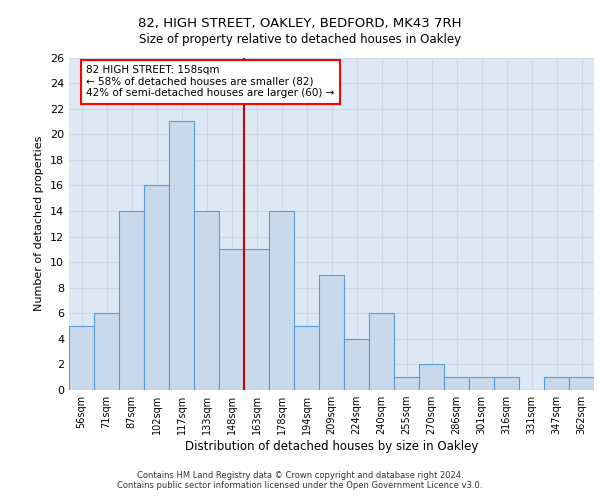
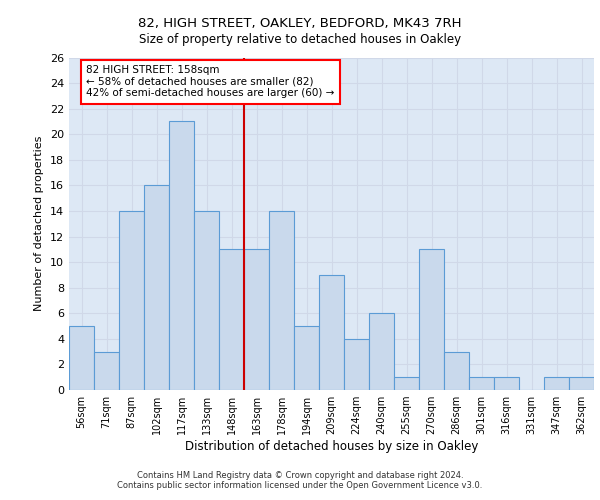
71sqm: 6 -> 3
270sqm: 2 -> 11
286sqm: 1 -> 3
